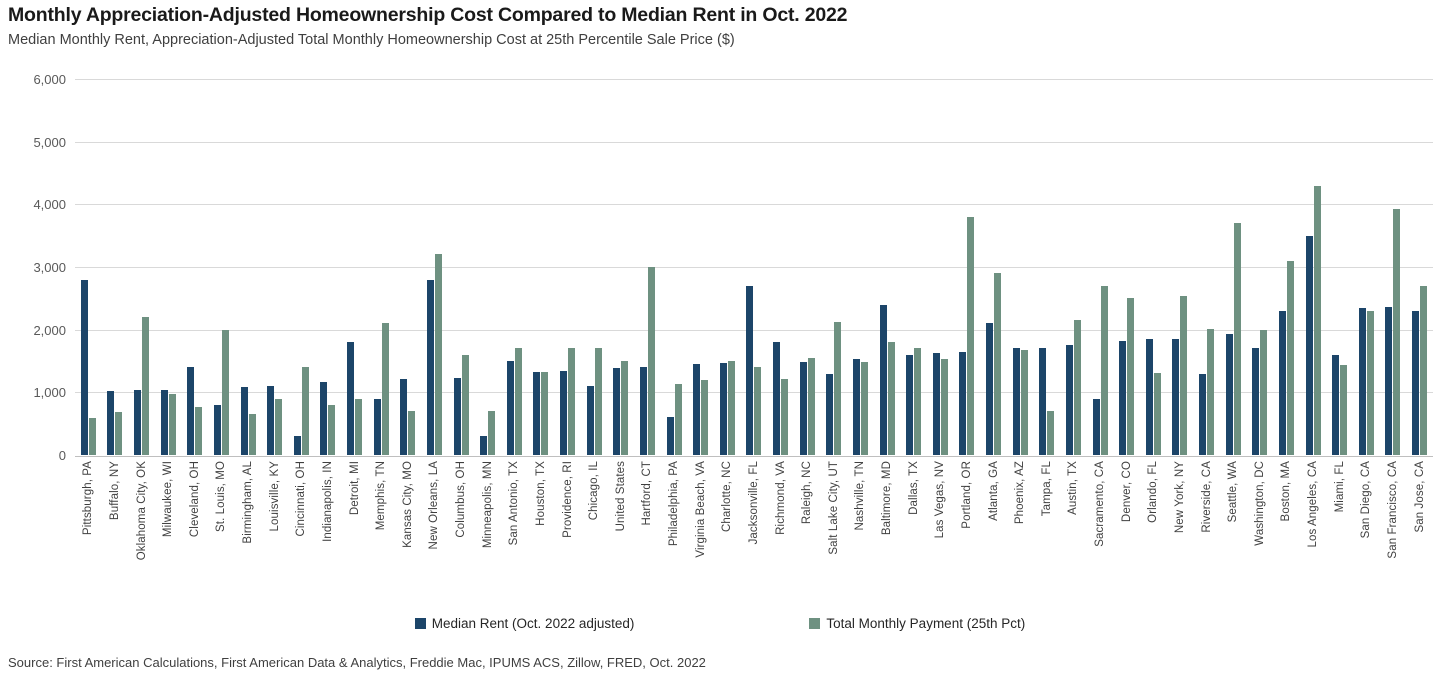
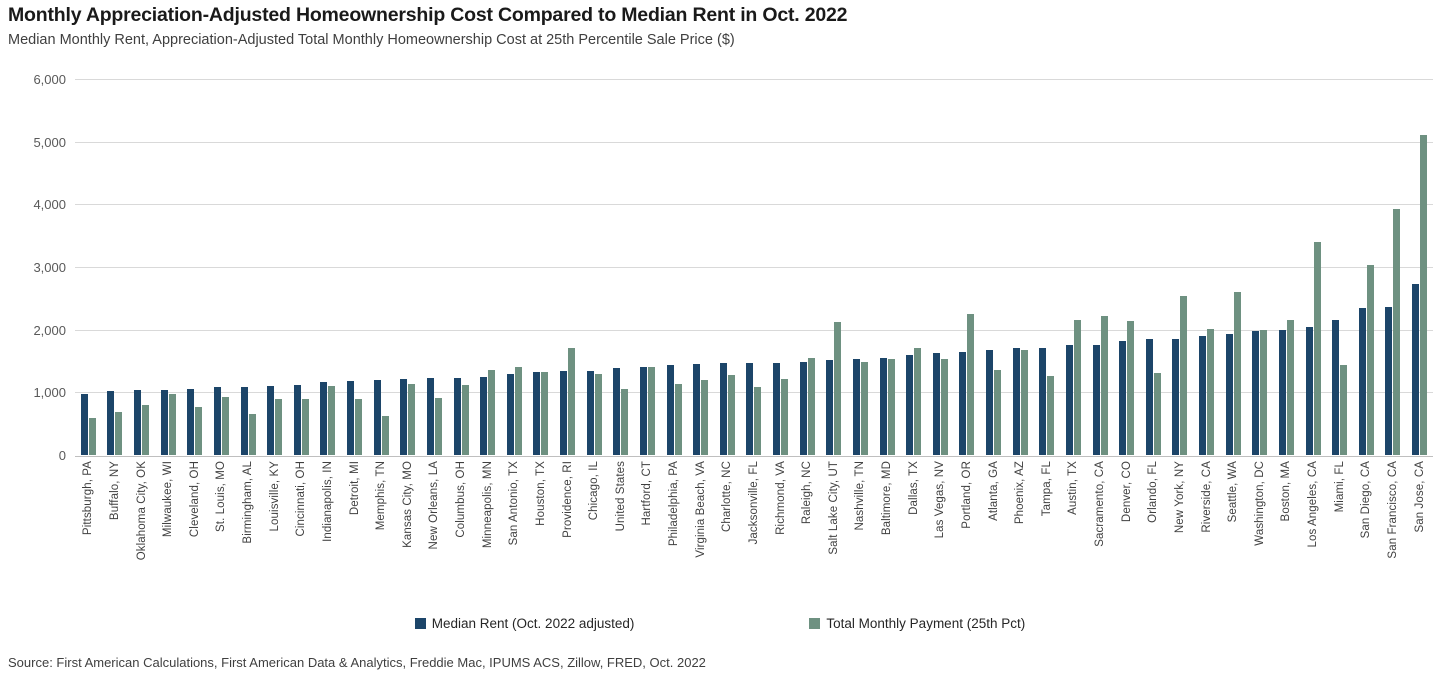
Median Rent (Oct. 2022 adjusted)/Pittsburgh, PA: 2800 -> 1000
Total Monthly Payment (25th Pct)/Oklahoma City, OK: 2200 -> 800
Median Rent (Oct. 2022 adjusted)/Cleveland, OH: 1400 -> 1100
Median Rent (Oct. 2022 adjusted)/St. Louis, MO: 800 -> 1100
Total Monthly Payment (25th Pct)/St. Louis, MO: 2000 -> 900
Median Rent (Oct. 2022 adjusted)/Cincinnati, OH: 300 -> 1100
Total Monthly Payment (25th Pct)/Cincinnati, OH: 1400 -> 900
Total Monthly Payment (25th Pct)/Indianapolis, IN: 800 -> 1100
Median Rent (Oct. 2022 adjusted)/Detroit, MI: 1800 -> 1200
Median Rent (Oct. 2022 adjusted)/Memphis, TN: 900 -> 1200
Total Monthly Payment (25th Pct)/Memphis, TN: 2100 -> 600
Total Monthly Payment (25th Pct)/Kansas City, MO: 700 -> 1100
Median Rent (Oct. 2022 adjusted)/New Orleans, LA: 2800 -> 1200
Total Monthly Payment (25th Pct)/New Orleans, LA: 3200 -> 900
Total Monthly Payment (25th Pct)/Columbus, OH: 1600 -> 1100
Median Rent (Oct. 2022 adjusted)/Minneapolis, MN: 300 -> 1200
Total Monthly Payment (25th Pct)/Minneapolis, MN: 700 -> 1400
Median Rent (Oct. 2022 adjusted)/San Antonio, TX: 1500 -> 1300
Total Monthly Payment (25th Pct)/San Antonio, TX: 1700 -> 1400
Median Rent (Oct. 2022 adjusted)/Chicago, IL: 1100 -> 1300
Total Monthly Payment (25th Pct)/Chicago, IL: 1700 -> 1300
Total Monthly Payment (25th Pct)/United States: 1500 -> 1100
Total Monthly Payment (25th Pct)/Hartford, CT: 3000 -> 1400
Median Rent (Oct. 2022 adjusted)/Philadelphia, PA: 600 -> 1400
Total Monthly Payment (25th Pct)/Charlotte, NC: 1500 -> 1300
Median Rent (Oct. 2022 adjusted)/Jacksonville, FL: 2700 -> 1500
Total Monthly Payment (25th Pct)/Jacksonville, FL: 1400 -> 1100
Median Rent (Oct. 2022 adjusted)/Richmond, VA: 1800 -> 1500
Median Rent (Oct. 2022 adjusted)/Salt Lake City, UT: 1300 -> 1500
Median Rent (Oct. 2022 adjusted)/Baltimore, MD: 2400 -> 1600
Total Monthly Payment (25th Pct)/Baltimore, MD: 1800 -> 1500
Total Monthly Payment (25th Pct)/Portland, OR: 3800 -> 2200
Median Rent (Oct. 2022 adjusted)/Atlanta, GA: 2100 -> 1700
Total Monthly Payment (25th Pct)/Atlanta, GA: 2900 -> 1400
Total Monthly Payment (25th Pct)/Tampa, FL: 700 -> 1300
Median Rent (Oct. 2022 adjusted)/Sacramento, CA: 900 -> 1800
Total Monthly Payment (25th Pct)/Sacramento, CA: 2700 -> 2200
Total Monthly Payment (25th Pct)/Denver, CO: 2500 -> 2100
Median Rent (Oct. 2022 adjusted)/Riverside, CA: 1300 -> 1900
Total Monthly Payment (25th Pct)/Seattle, WA: 3700 -> 2600
Median Rent (Oct. 2022 adjusted)/Washington, DC: 1700 -> 2000
Median Rent (Oct. 2022 adjusted)/Boston, MA: 2300 -> 2000
Total Monthly Payment (25th Pct)/Boston, MA: 3100 -> 2200
Median Rent (Oct. 2022 adjusted)/Los Angeles, CA: 3500 -> 2000
Total Monthly Payment (25th Pct)/Los Angeles, CA: 4300 -> 3400
Median Rent (Oct. 2022 adjusted)/Miami, FL: 1600 -> 2200
Total Monthly Payment (25th Pct)/San Diego, CA: 2300 -> 3000
Median Rent (Oct. 2022 adjusted)/San Jose, CA: 2300 -> 2700
Total Monthly Payment (25th Pct)/San Jose, CA: 2700 -> 5100
